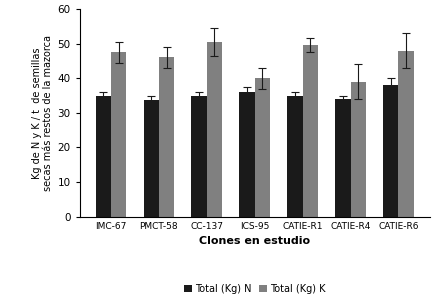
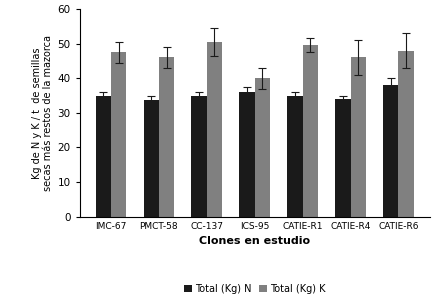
Total (Kg) K/CATIE-R4: 39.0 -> 46.0
